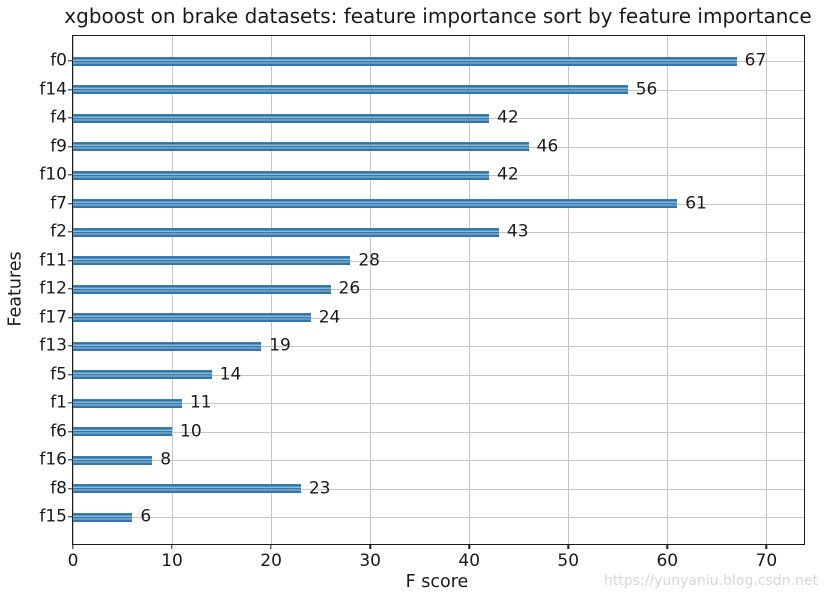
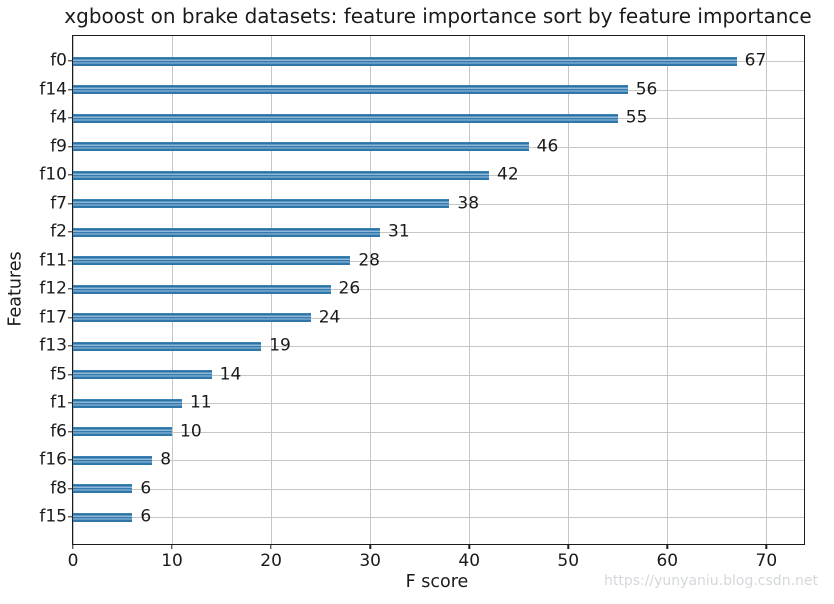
f4: 42 -> 55
f7: 61 -> 38
f2: 43 -> 31
f8: 23 -> 6
